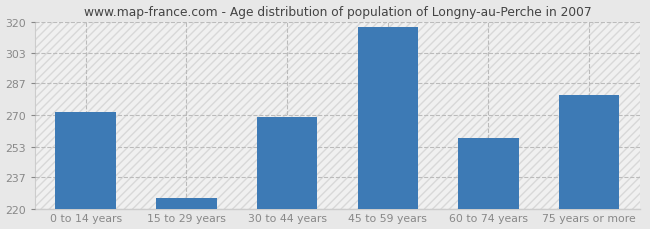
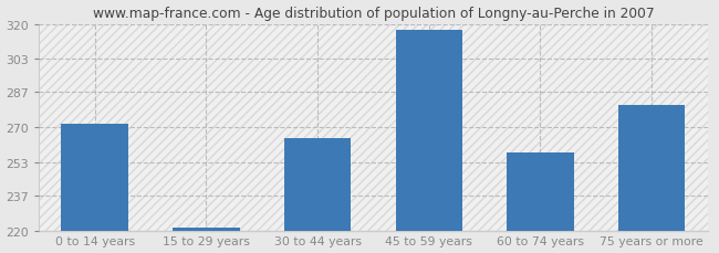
15 to 29 years: 226 -> 222
30 to 44 years: 269 -> 265
